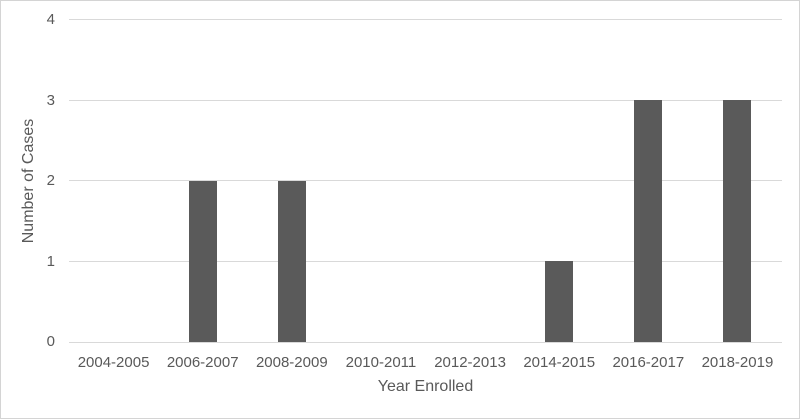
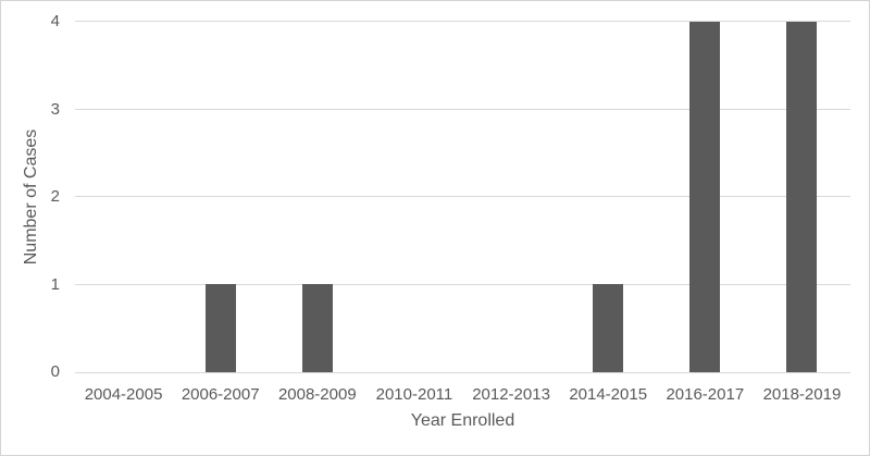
2006-2007: 2 -> 1
2008-2009: 2 -> 1
2016-2017: 3 -> 4
2018-2019: 3 -> 4
